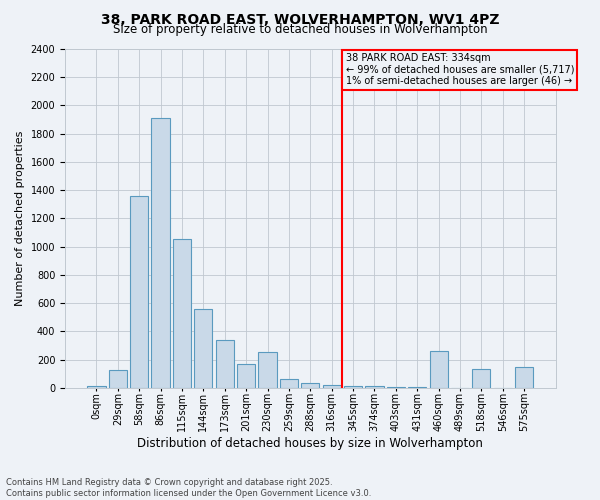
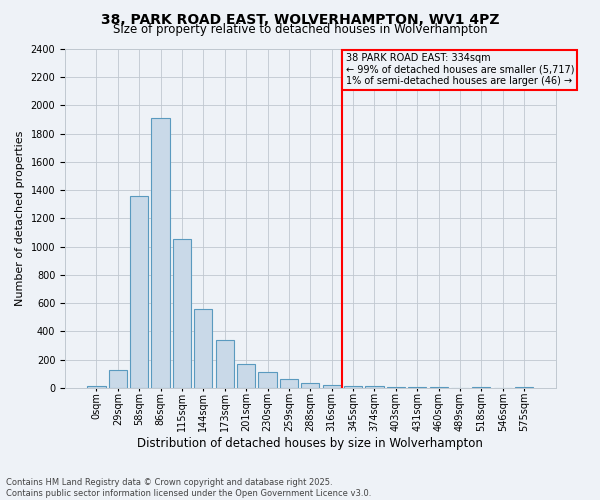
230sqm: 250 -> 110
460sqm: 260 -> 0
518sqm: 130 -> 0
575sqm: 150 -> 0
